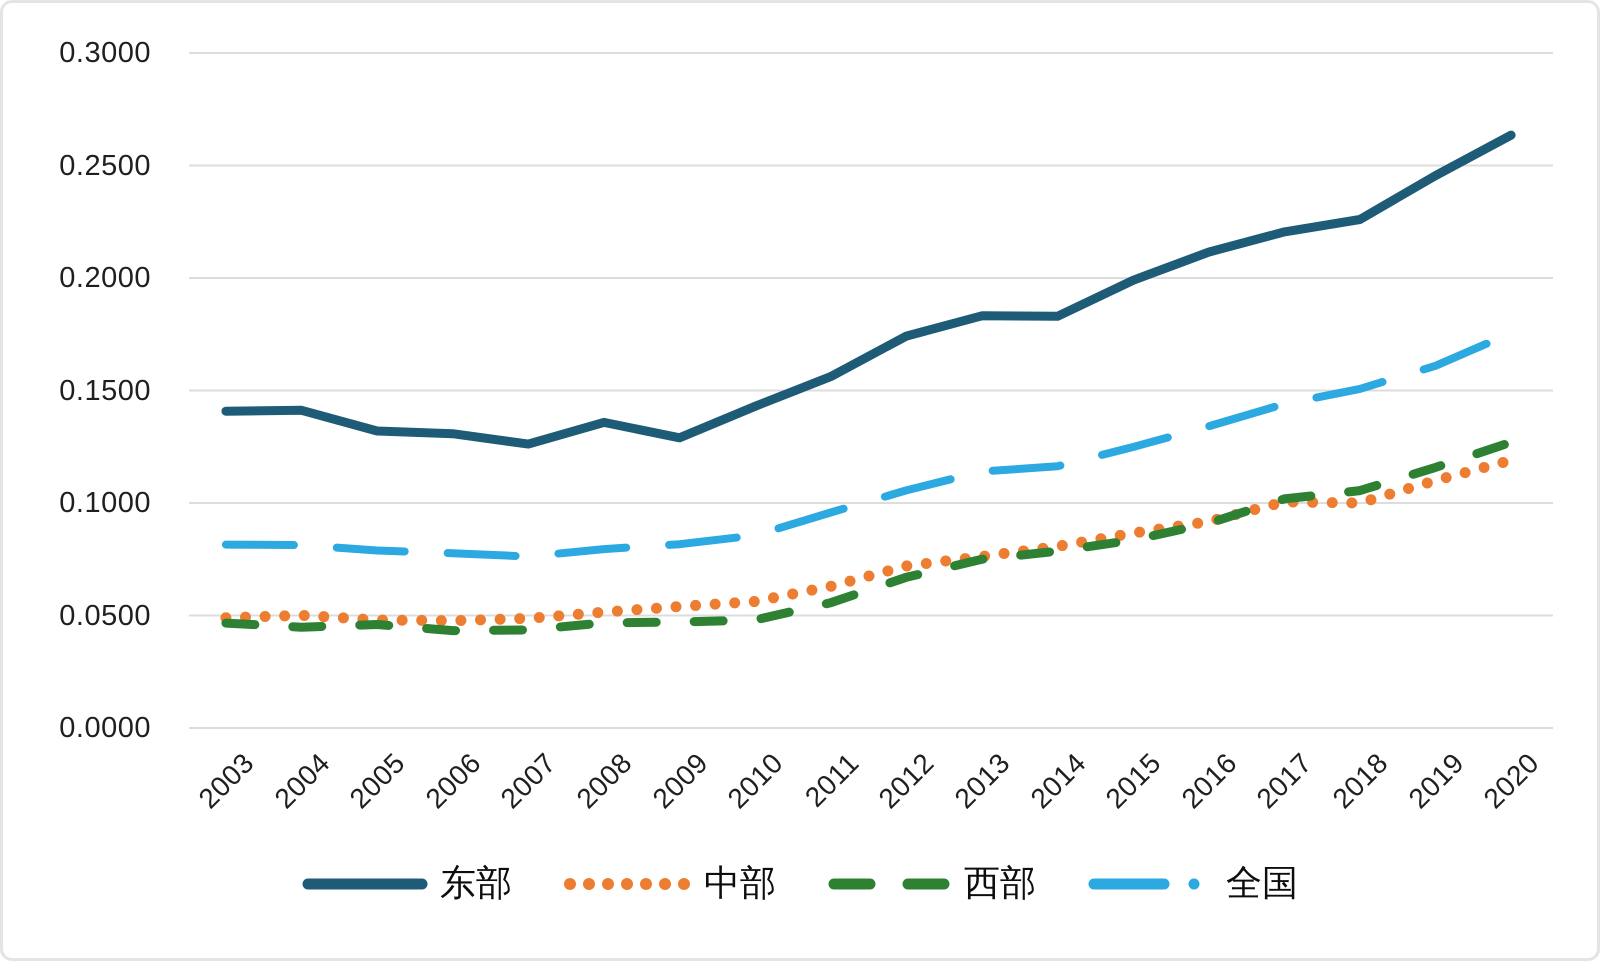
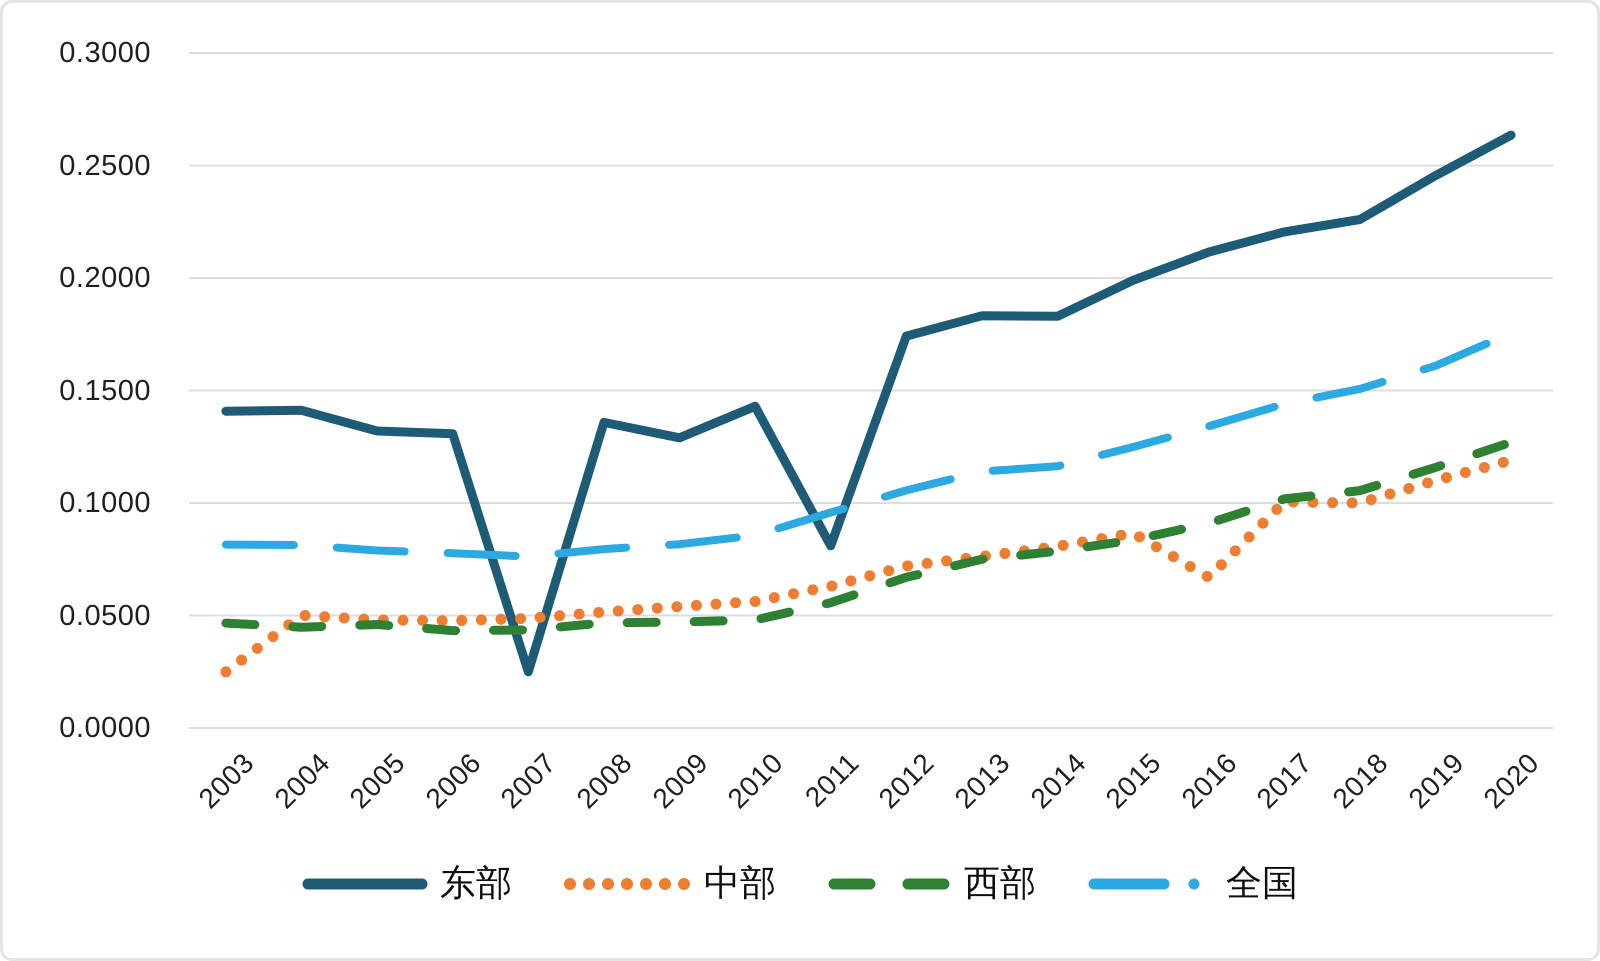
中部/2003: 0.049 -> 0.025
东部/2007: 0.126 -> 0.025
东部/2011: 0.156 -> 0.081
中部/2016: 0.092 -> 0.067
